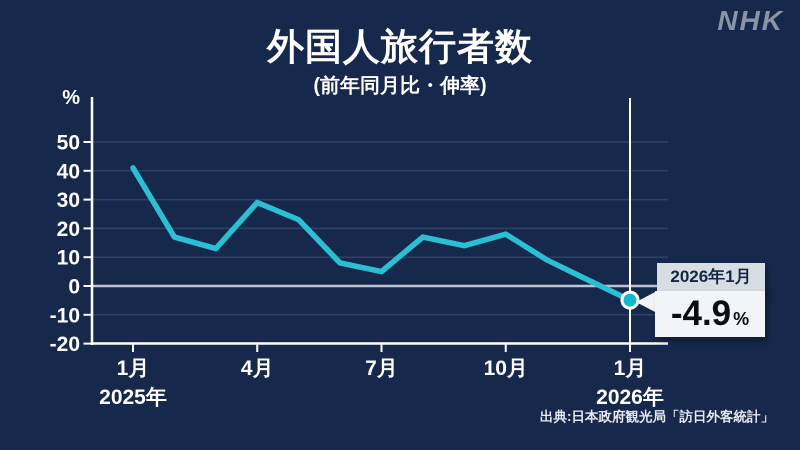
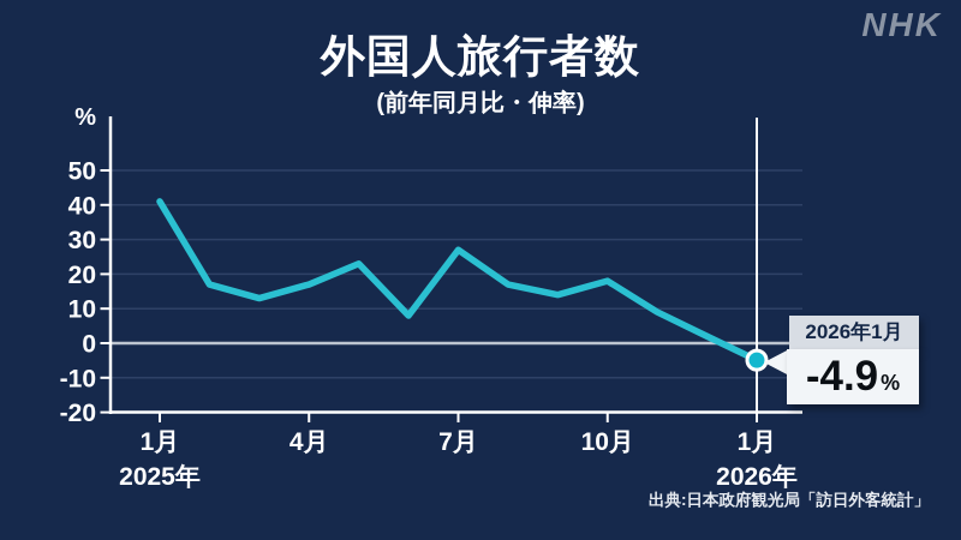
4月: 29 -> 17
7月: 5 -> 27
